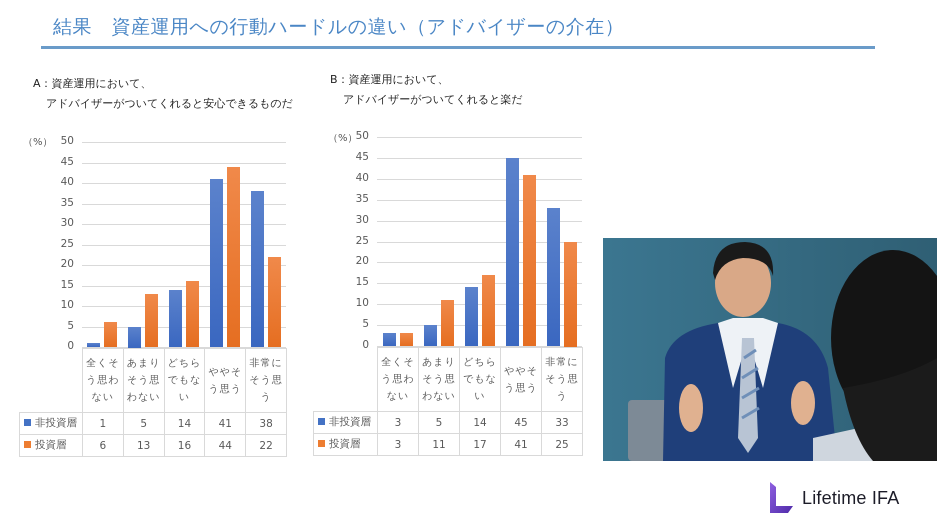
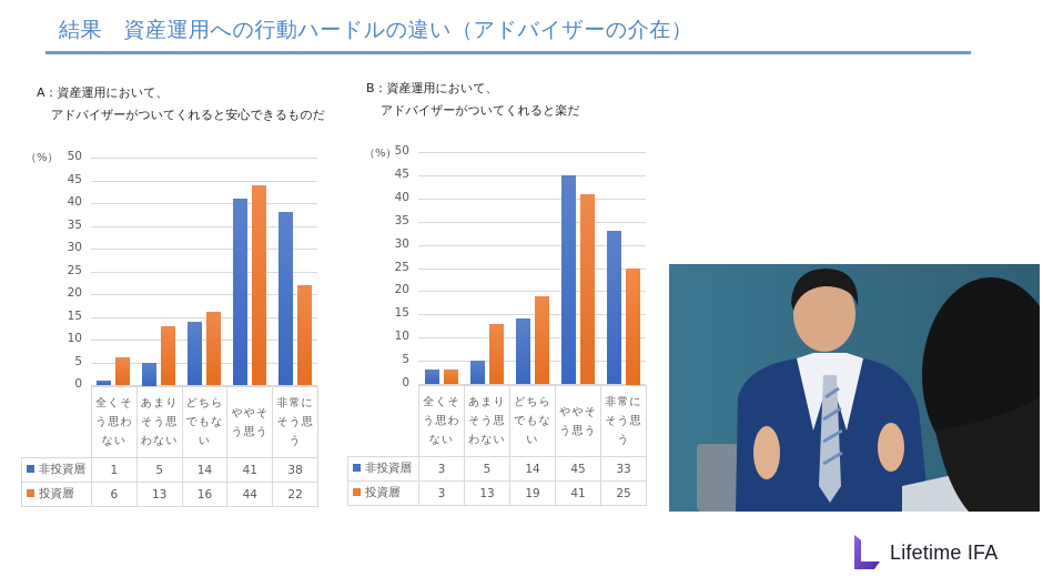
B：資産運用において、アドバイザーがついてくれると楽だ/投資層/あまりそう思わない: 11 -> 13
B：資産運用において、アドバイザーがついてくれると楽だ/投資層/どちらでもない: 17 -> 19
